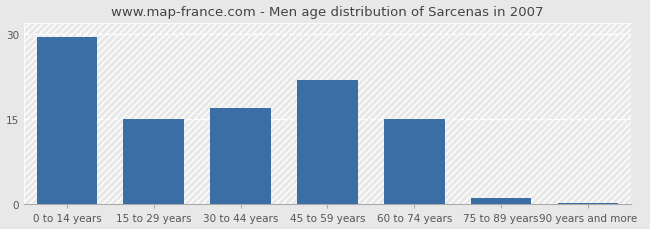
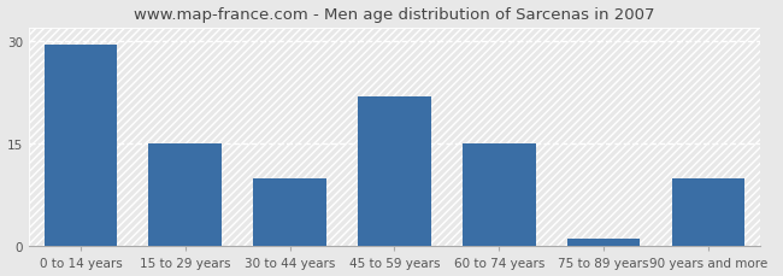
30 to 44 years: 17.0 -> 10.0
90 years and more: 0.3 -> 10.0
